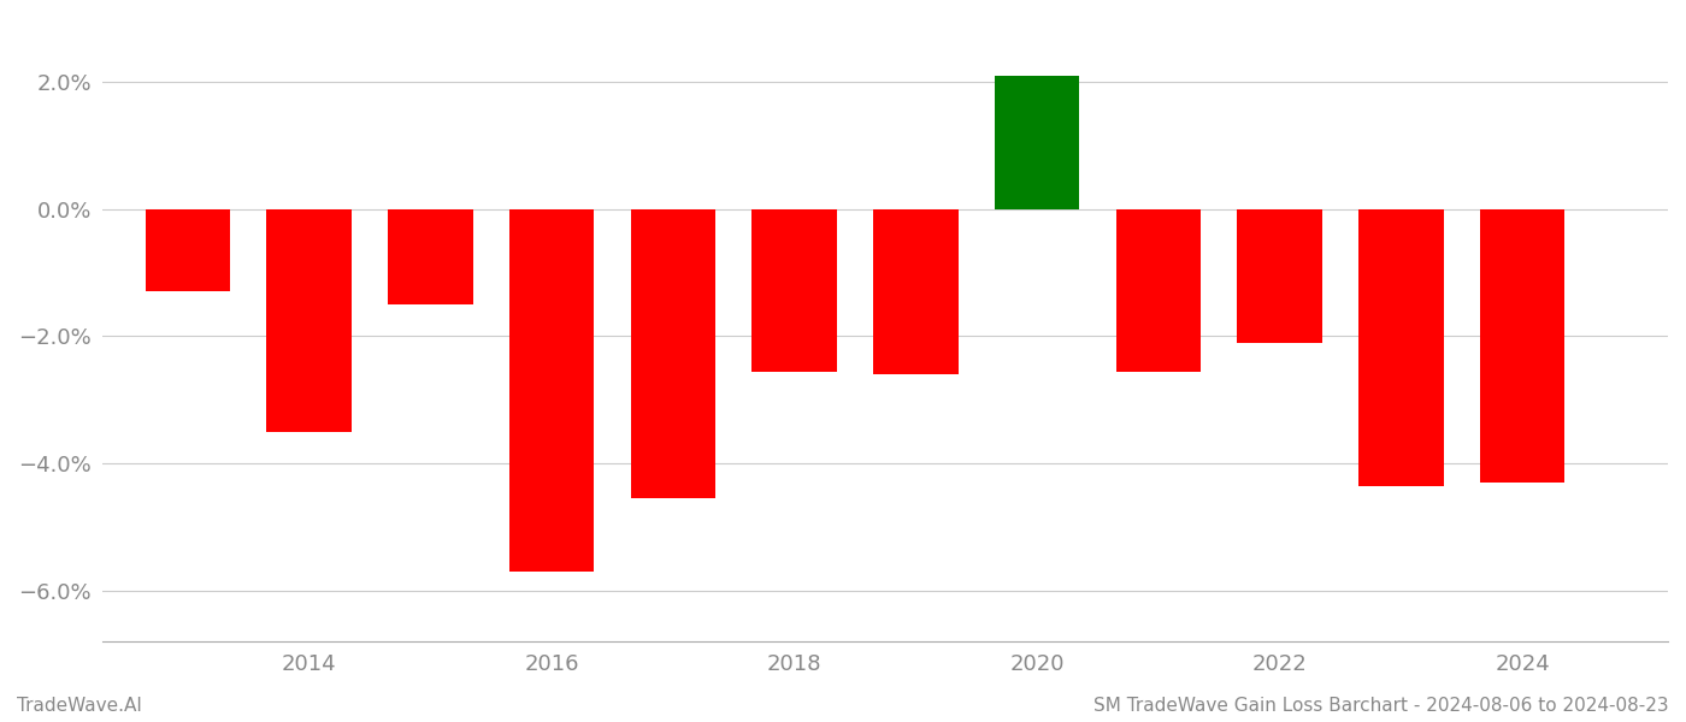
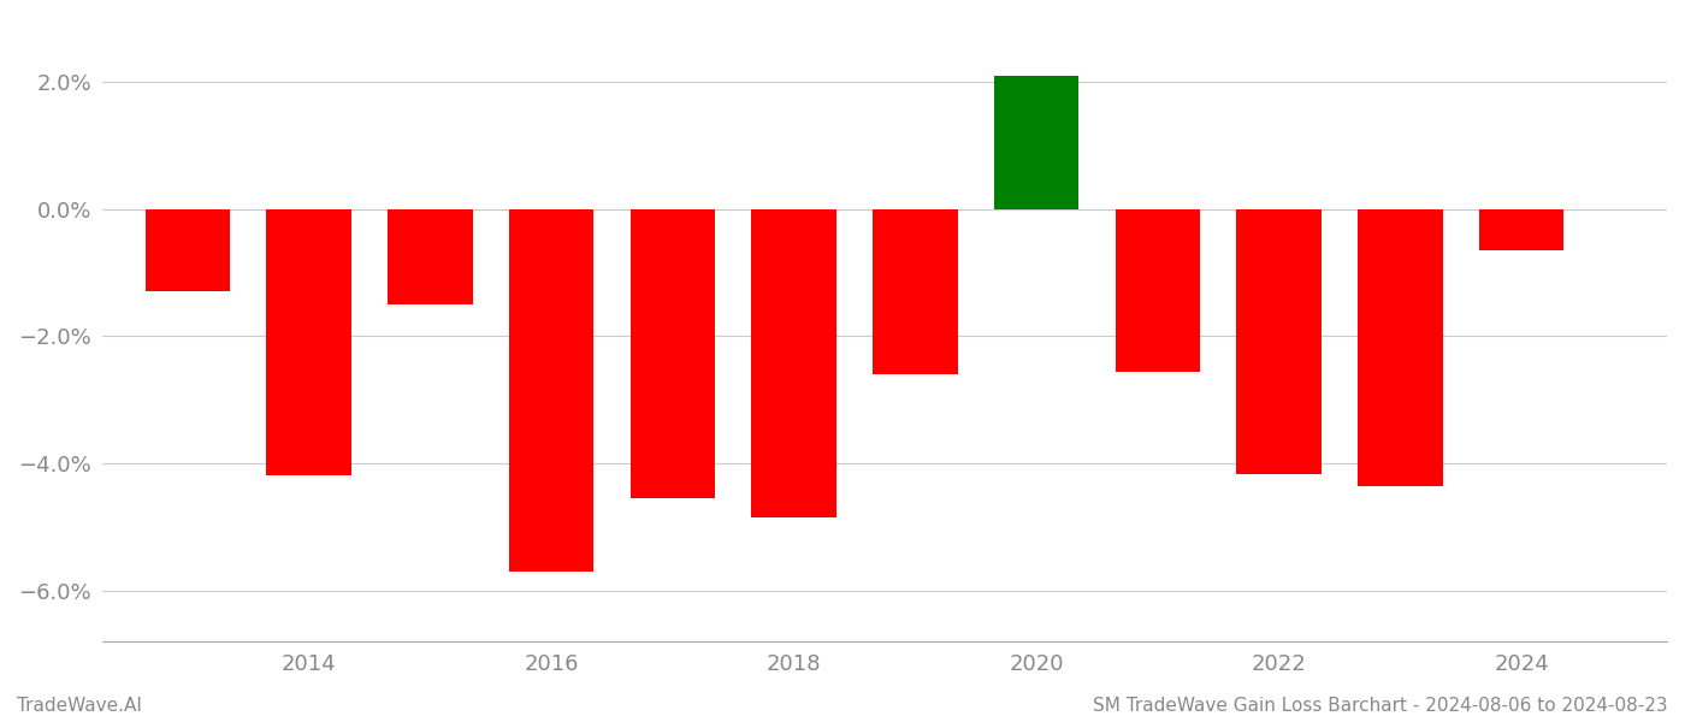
2014: -3.50% -> -4.18%
2018: -2.55% -> -4.84%
2022: -2.10% -> -4.16%
2024: -4.30% -> -0.64%
